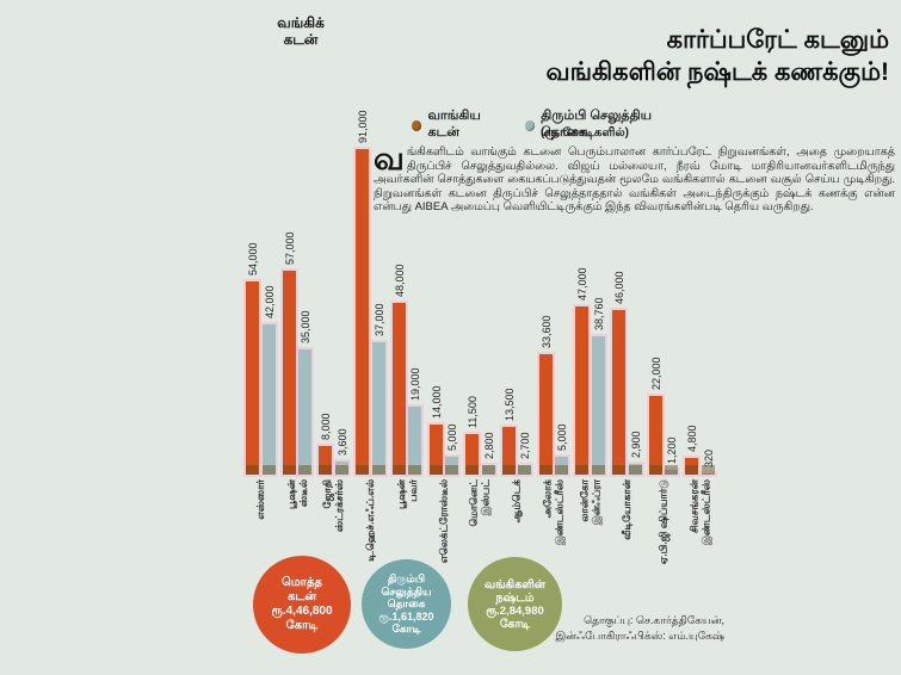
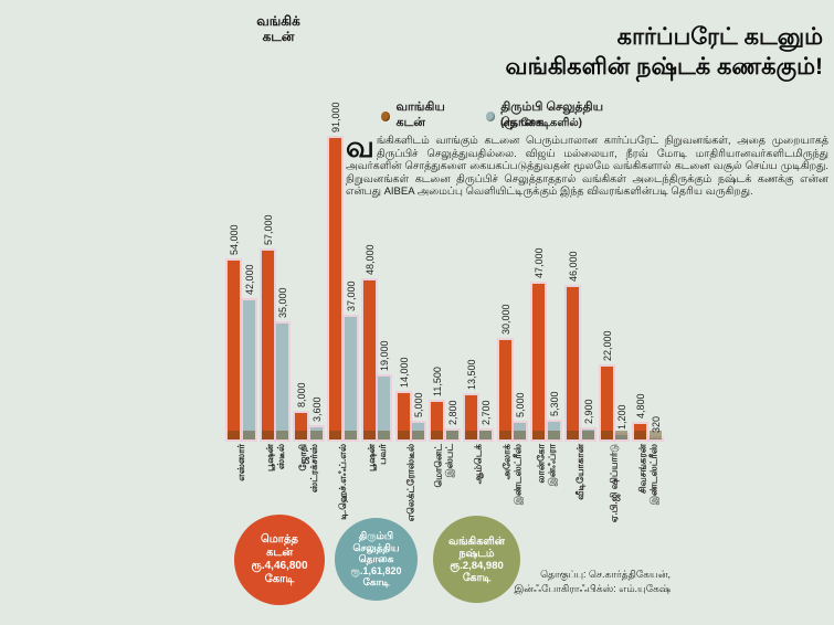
வாங்கிய கடன்/அலோக் இண்டஸ்ட்ரீஸ்: 33,600 -> 30,000
திரும்பி செலுத்திய தொகை/லான்கோ இன்ஃப்ரா: 38,760 -> 5,300
